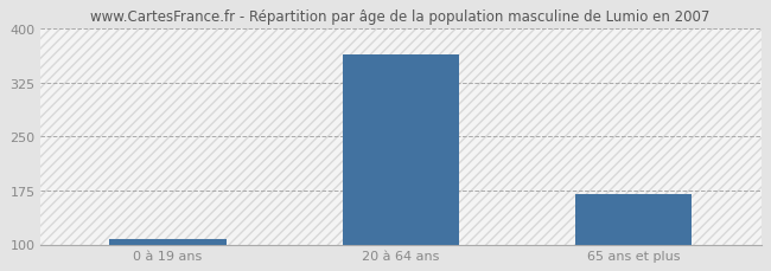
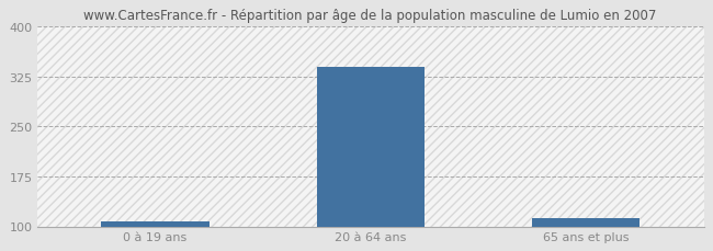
20 à 64 ans: 364 -> 340
65 ans et plus: 170 -> 112
